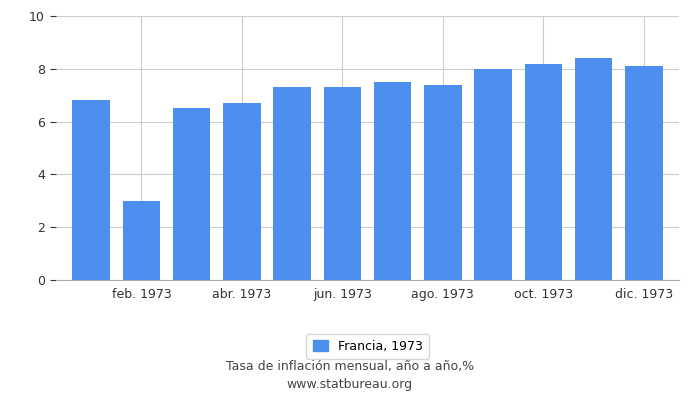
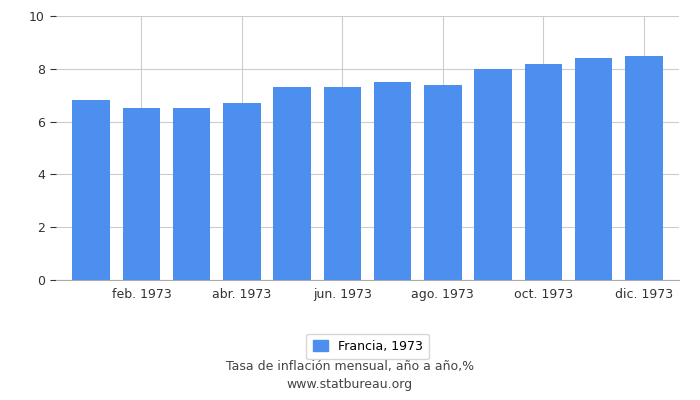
feb. 1973: 3.0 -> 6.5
dic. 1973: 8.1 -> 8.5
